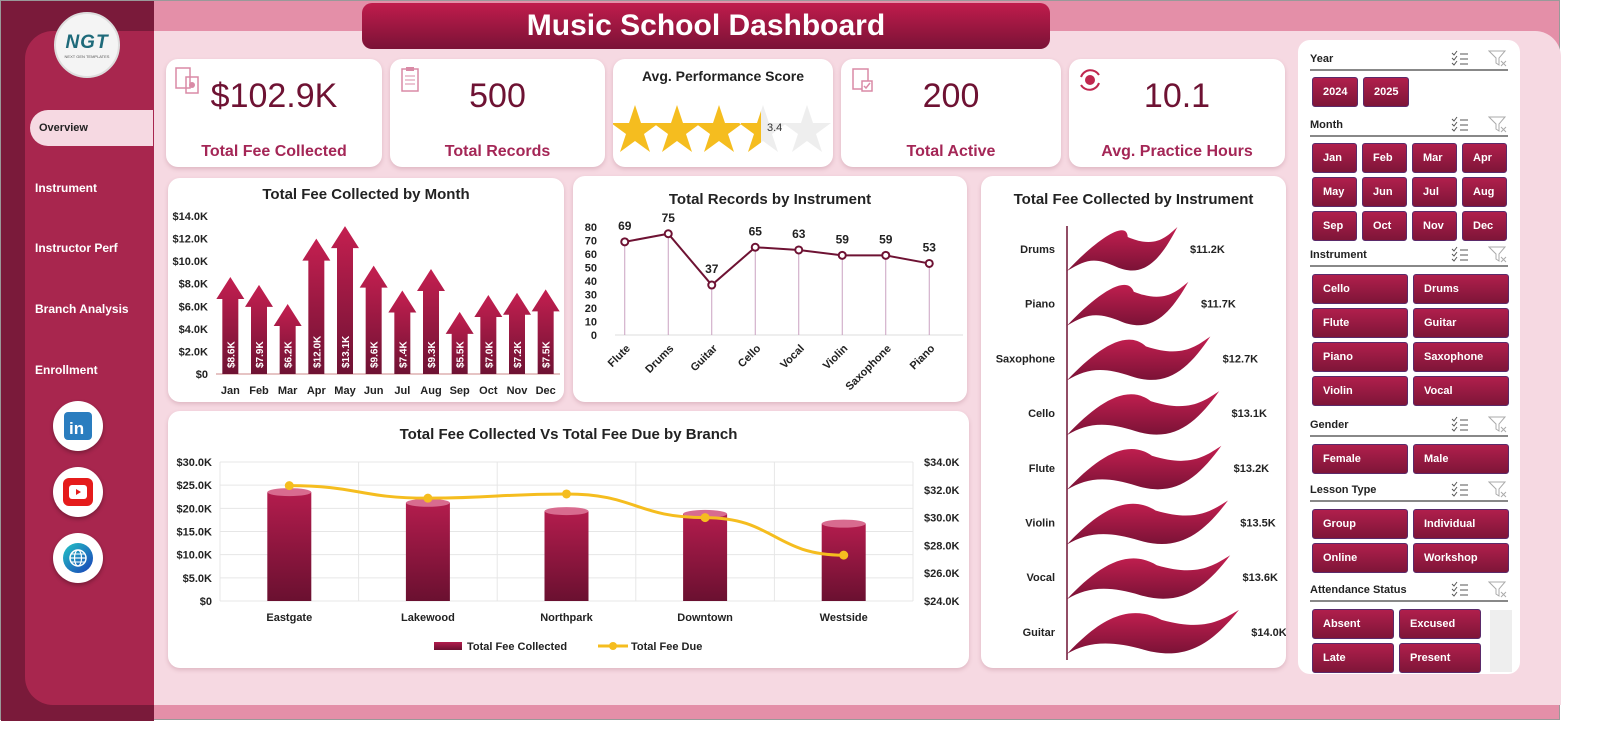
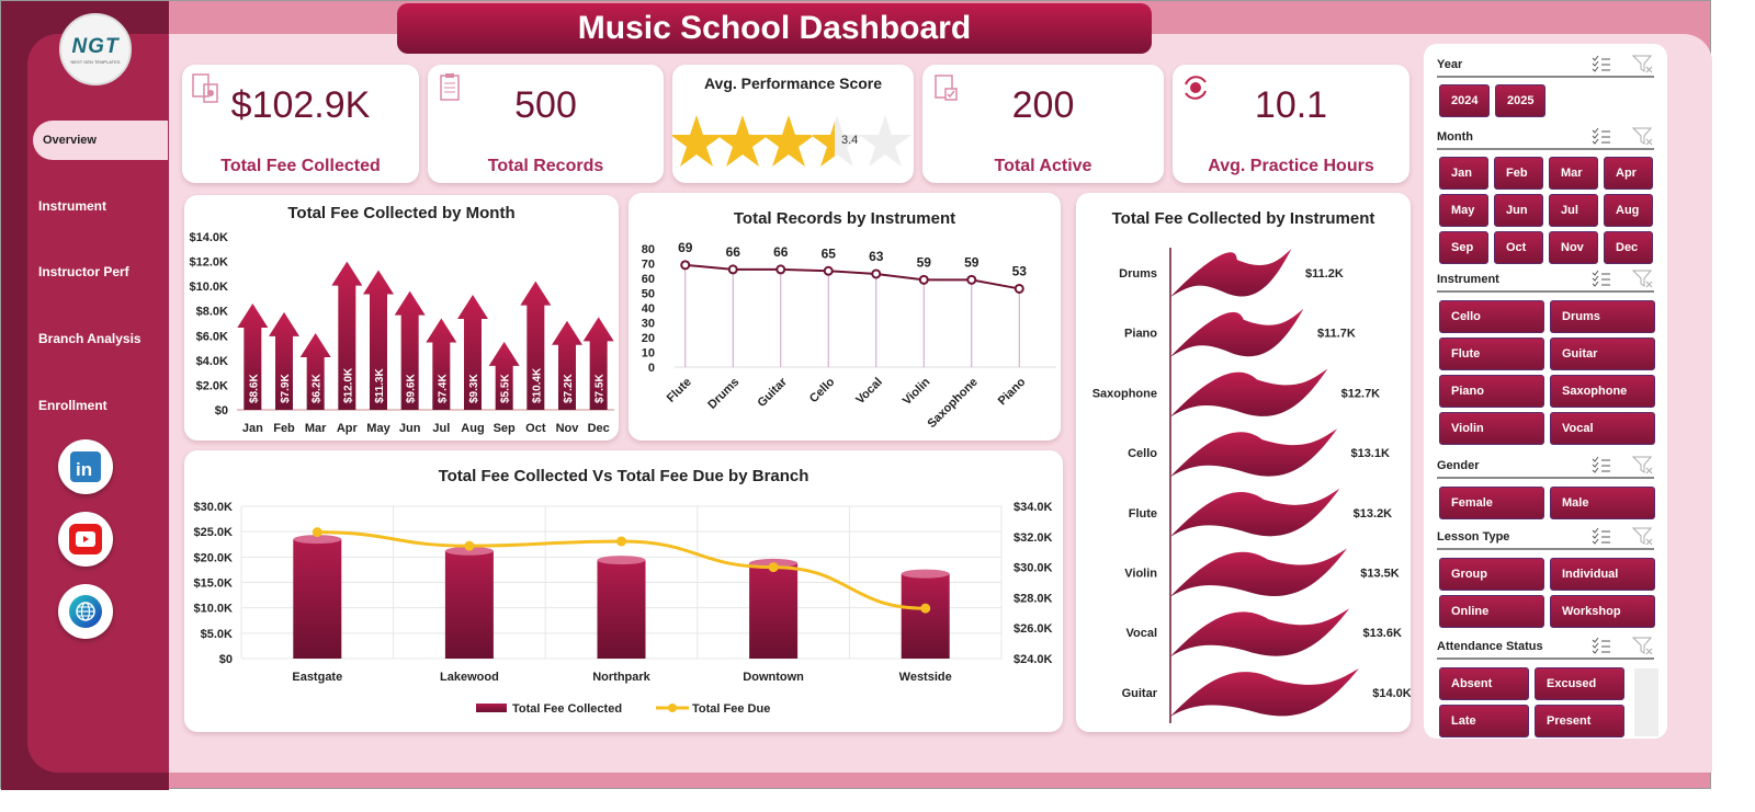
Total Fee Collected by Month/May: $13.1K -> $11.3K
Total Fee Collected by Month/Oct: $7.0K -> $10.4K
Total Records by Instrument/Drums: 75 -> 66
Total Records by Instrument/Guitar: 37 -> 66
